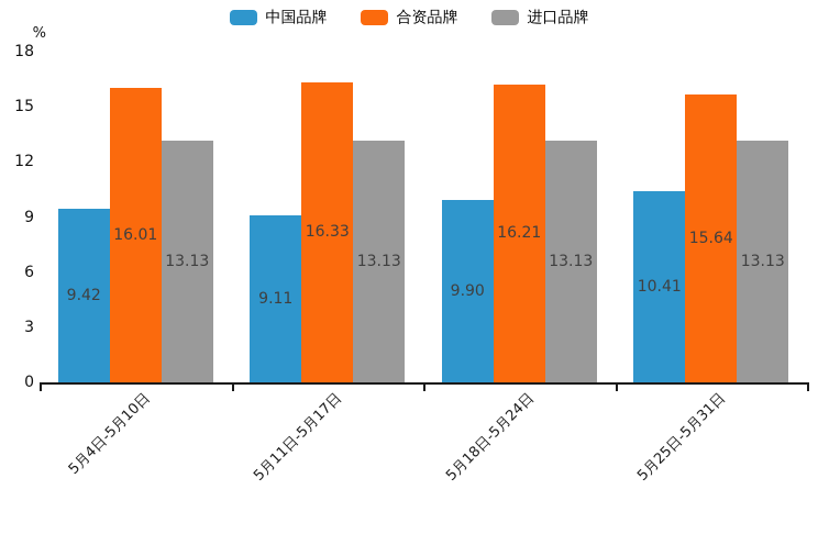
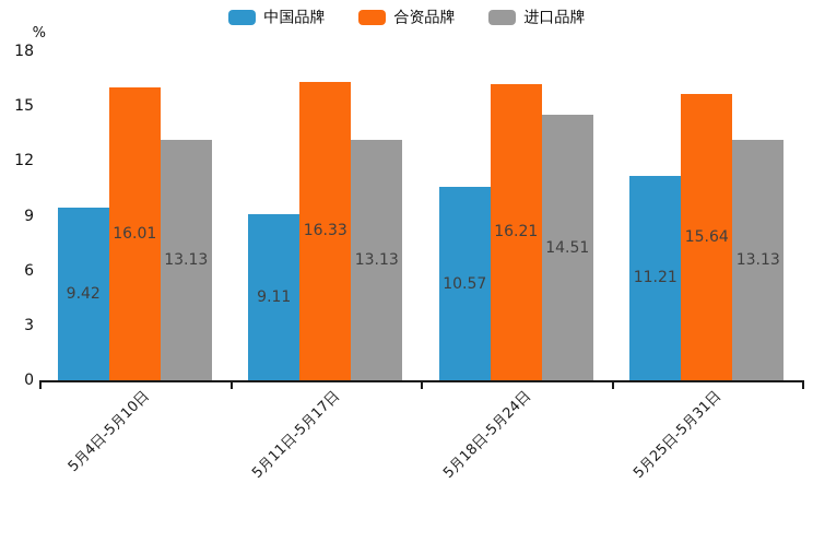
中国品牌/5月18日-5月24日: 9.90 -> 10.57
进口品牌/5月18日-5月24日: 13.13 -> 14.51
中国品牌/5月25日-5月31日: 10.41 -> 11.21
